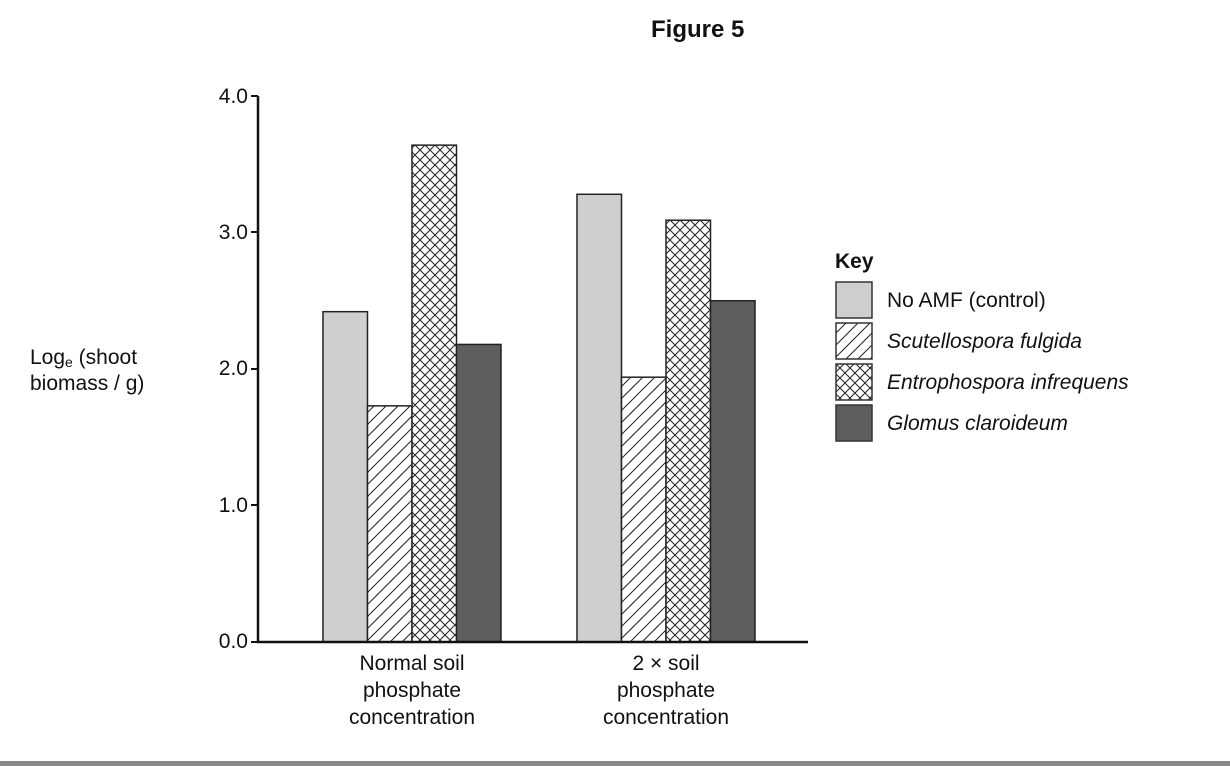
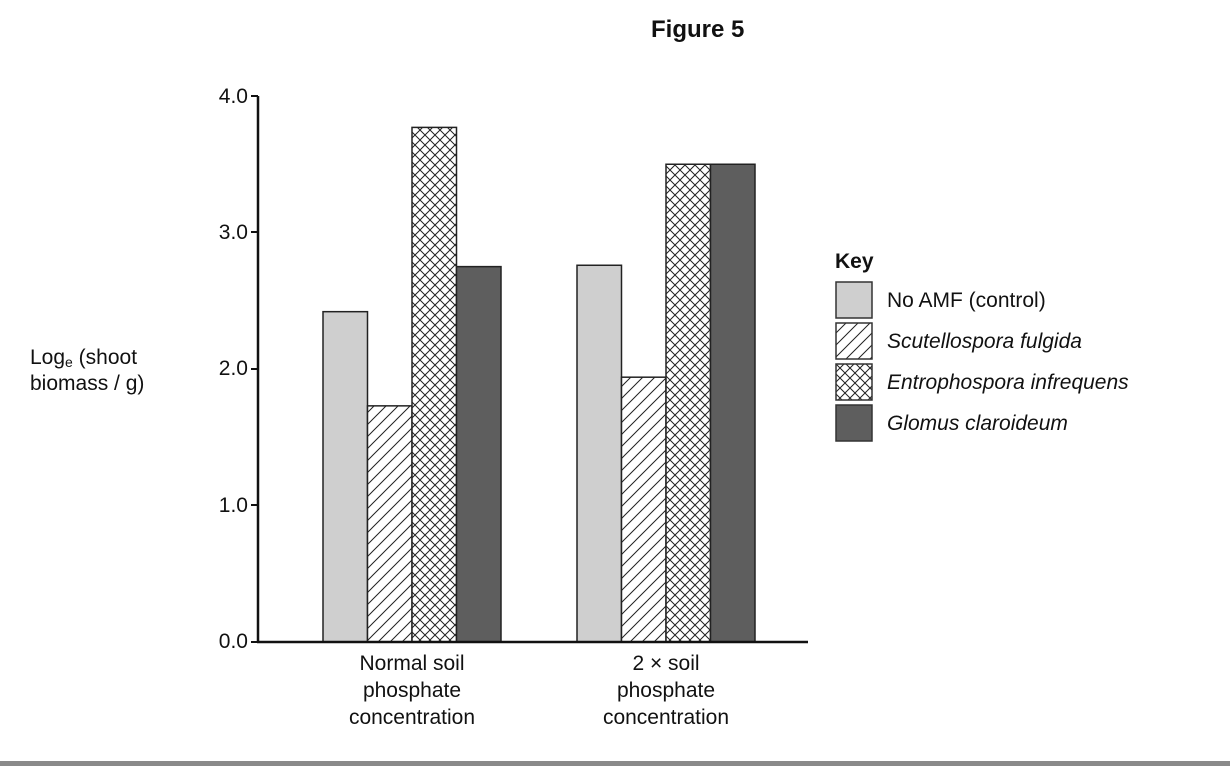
Entrophospora infrequens/Normal soil phosphate concentration: 3.64 -> 3.77
Glomus claroideum/Normal soil phosphate concentration: 2.18 -> 2.75
No AMF (control)/2 × soil phosphate concentration: 3.28 -> 2.76
Entrophospora infrequens/2 × soil phosphate concentration: 3.09 -> 3.50
Glomus claroideum/2 × soil phosphate concentration: 2.50 -> 3.50
